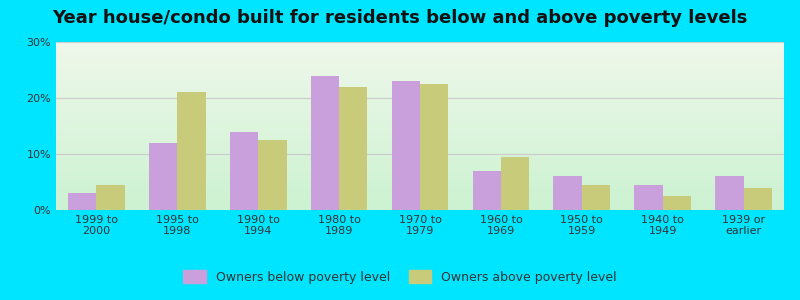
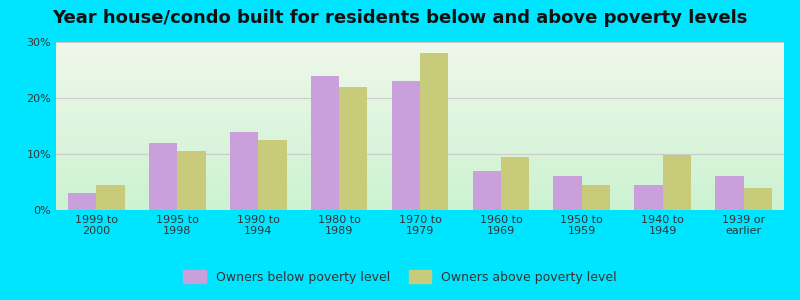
Owners above poverty level/1995 to 1998: 21.0% -> 10.6%
Owners above poverty level/1970 to 1979: 22.5% -> 28.0%
Owners above poverty level/1940 to 1949: 2.5% -> 9.8%
